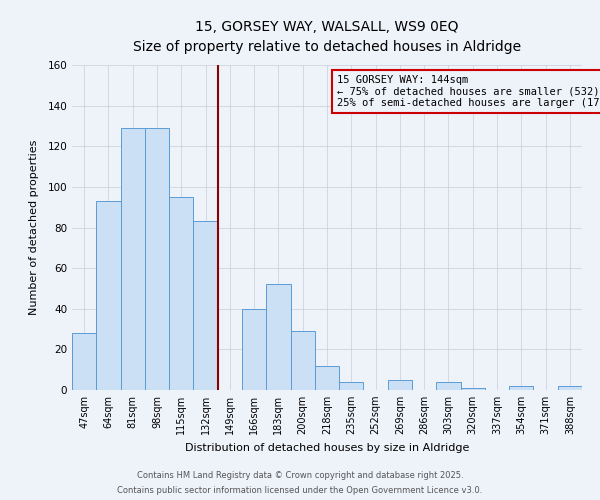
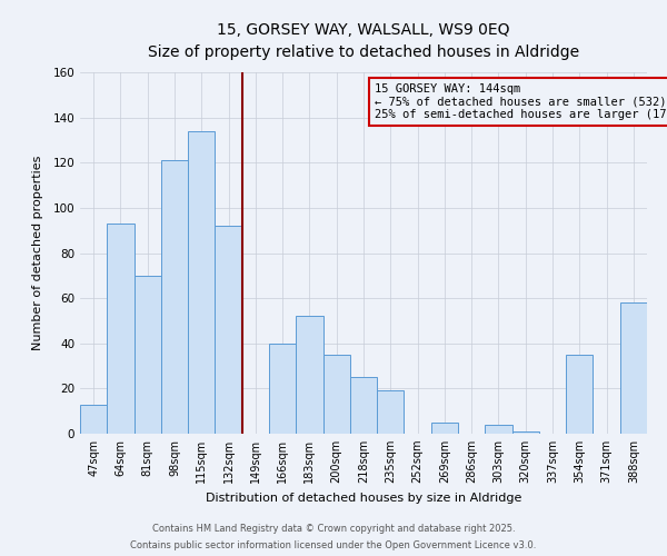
47sqm: 28 -> 13
81sqm: 129 -> 70
98sqm: 129 -> 121
115sqm: 95 -> 134
132sqm: 83 -> 92
200sqm: 29 -> 35
218sqm: 12 -> 25
235sqm: 4 -> 19
354sqm: 2 -> 35
388sqm: 2 -> 58
